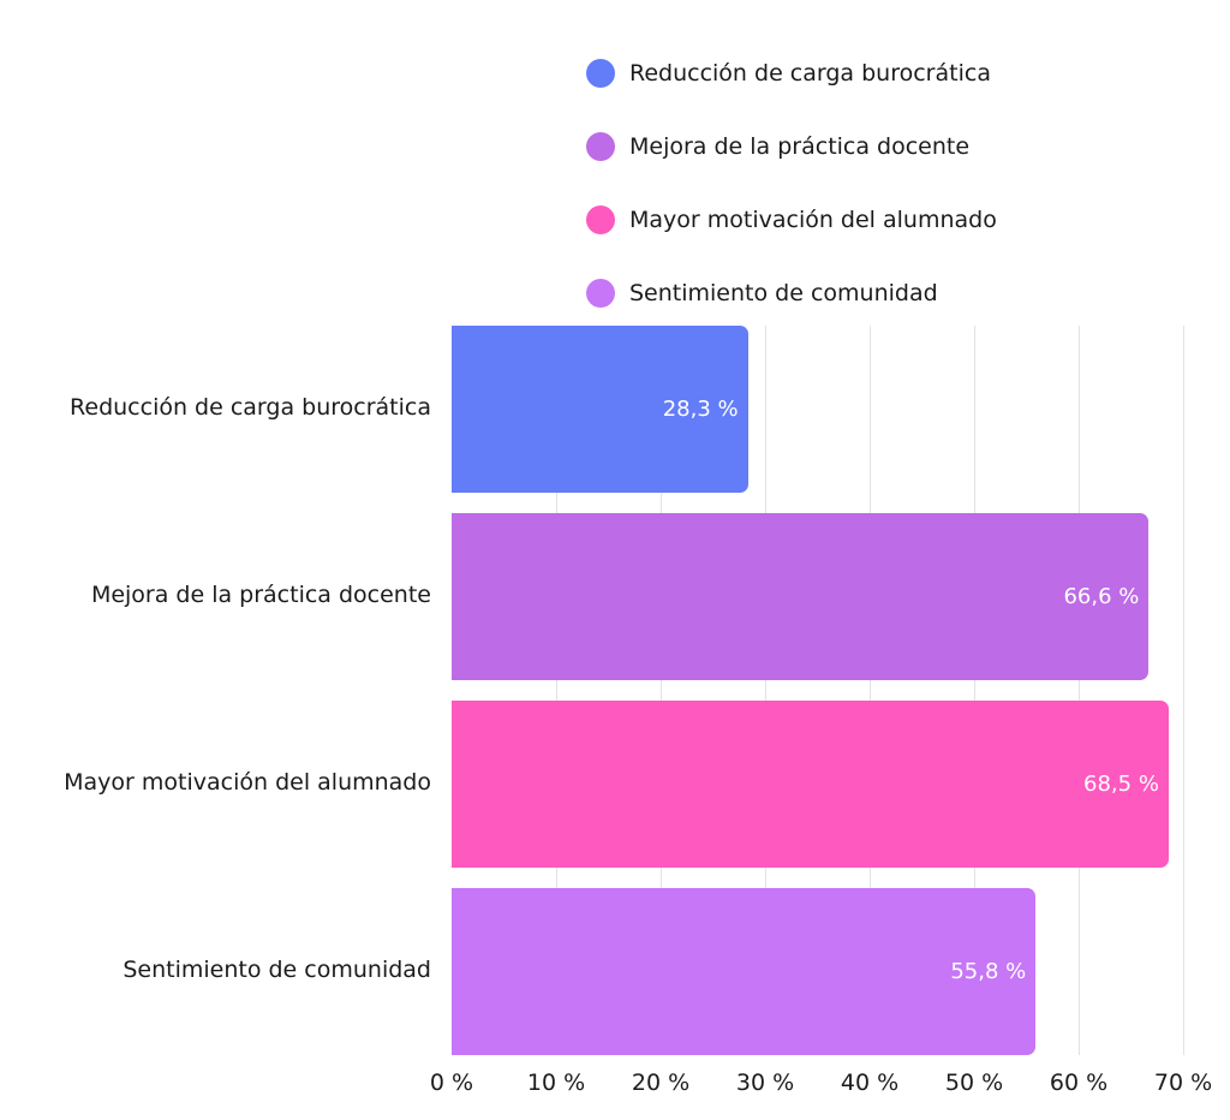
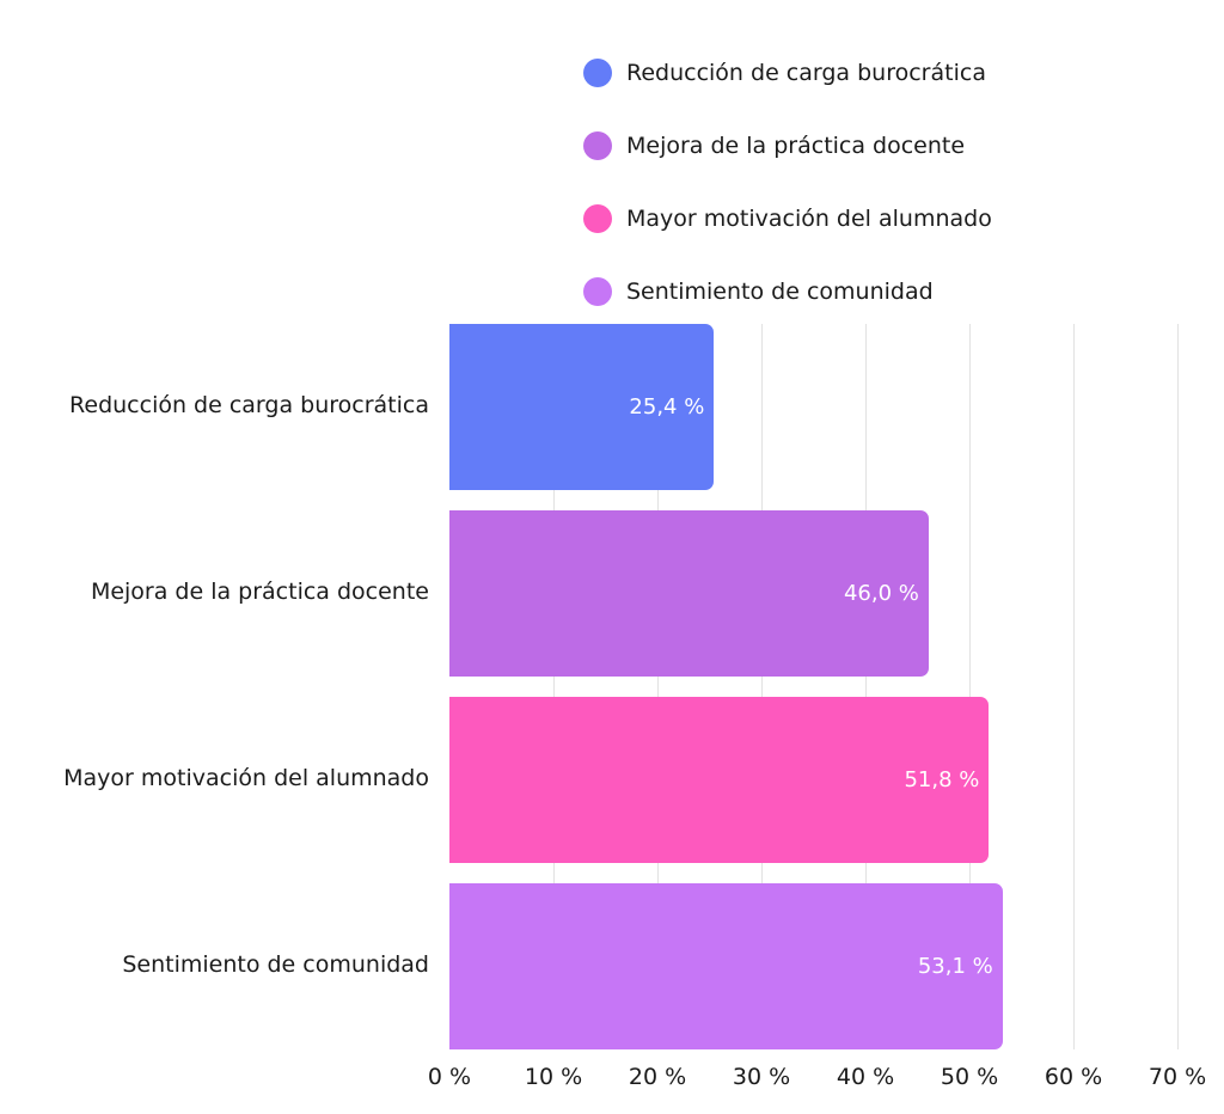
Reducción de carga burocrática: 28,3 -> 25,4
Mejora de la práctica docente: 66,6 -> 46,0
Mayor motivación del alumnado: 68,5 -> 51,8
Sentimiento de comunidad: 55,8 -> 53,1
